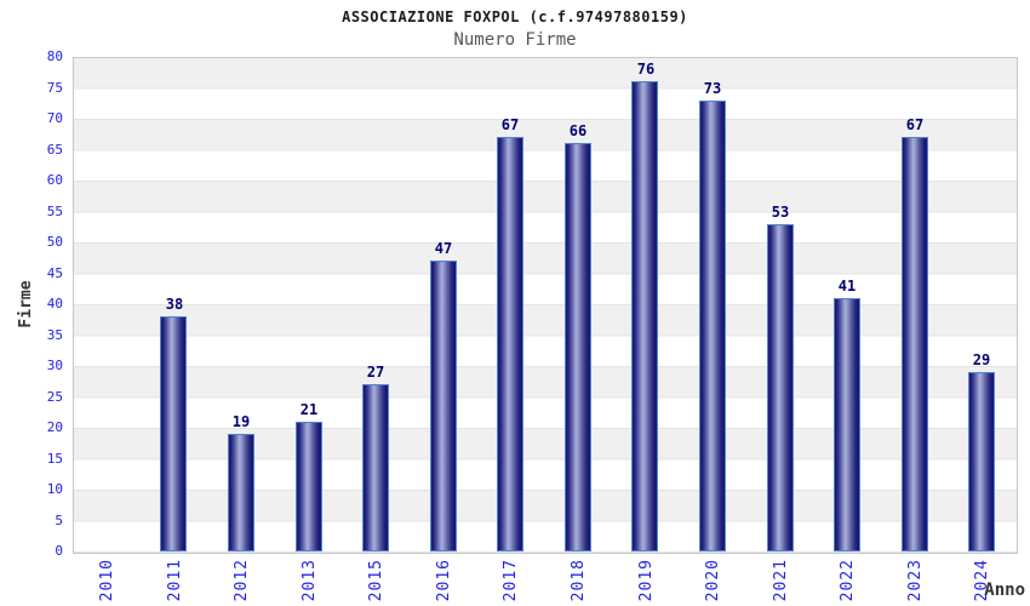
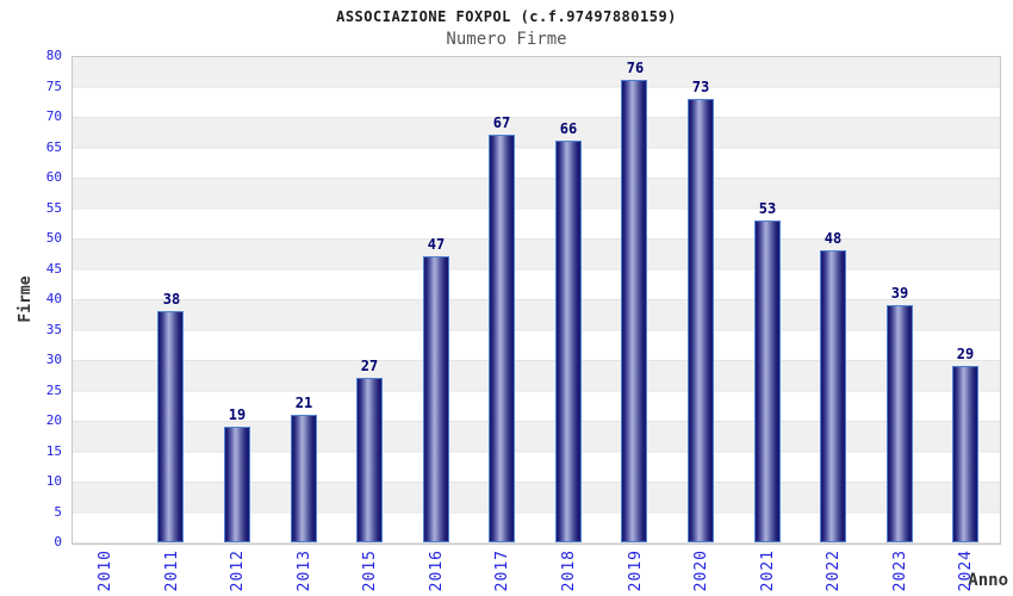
2022: 41 -> 48
2023: 67 -> 39
